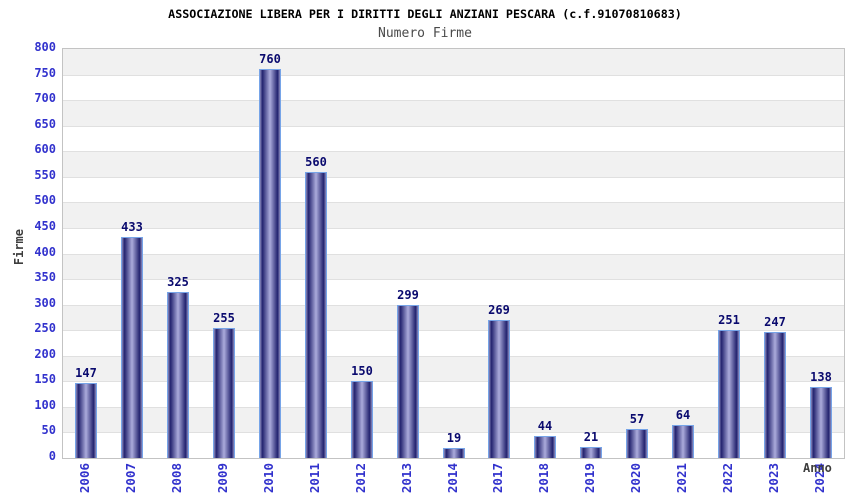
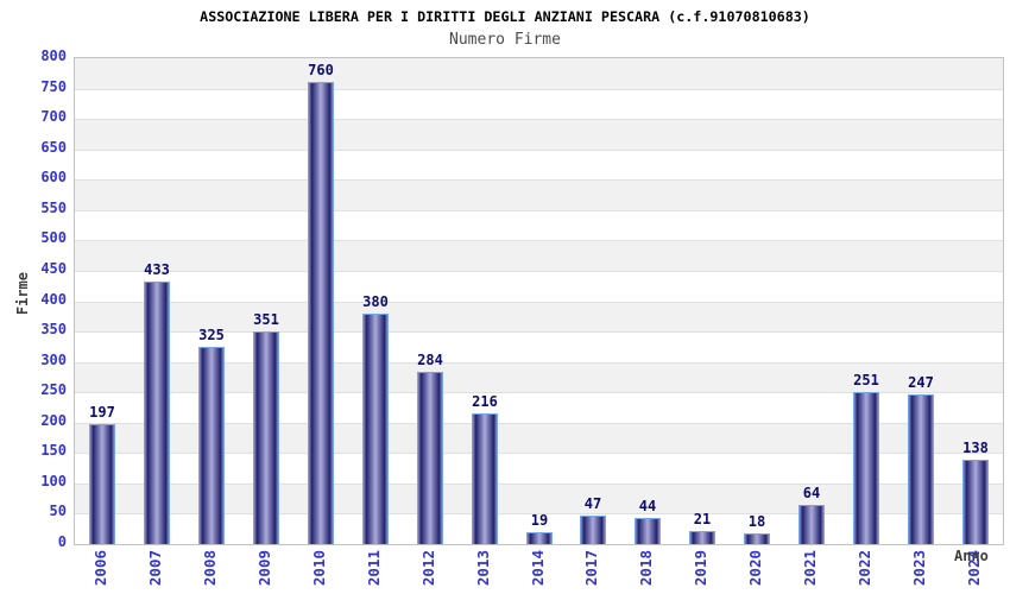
2006: 147 -> 197
2009: 255 -> 351
2011: 560 -> 380
2012: 150 -> 284
2013: 299 -> 216
2017: 269 -> 47
2020: 57 -> 18
